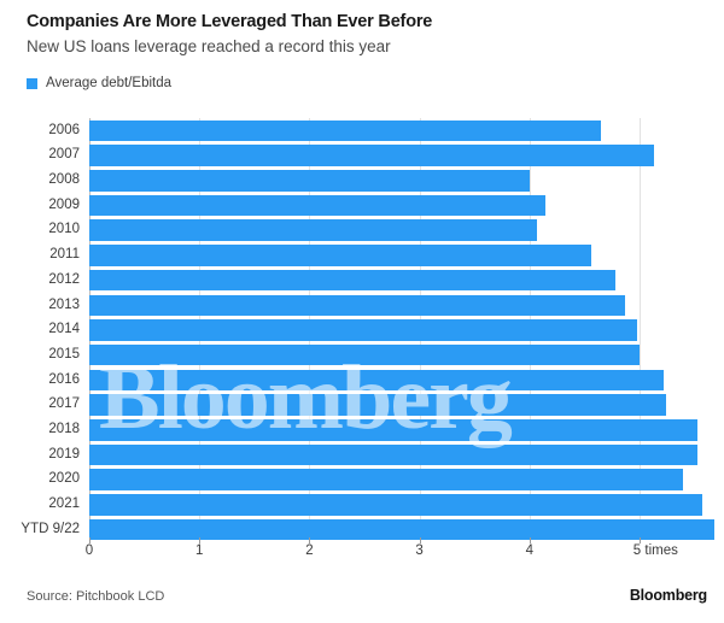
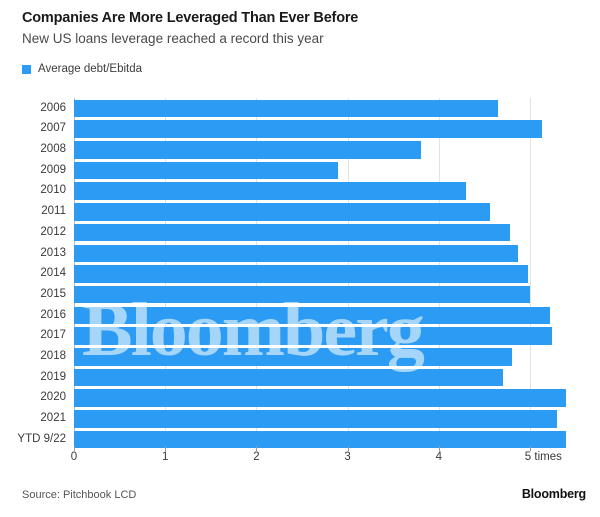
2008: 4.0 -> 3.8
2009: 4.2 -> 2.9
2010: 4.1 -> 4.3
2018: 5.5 -> 4.8
2019: 5.5 -> 4.7
2021: 5.6 -> 5.3
YTD 9/22: 5.7 -> 5.4
